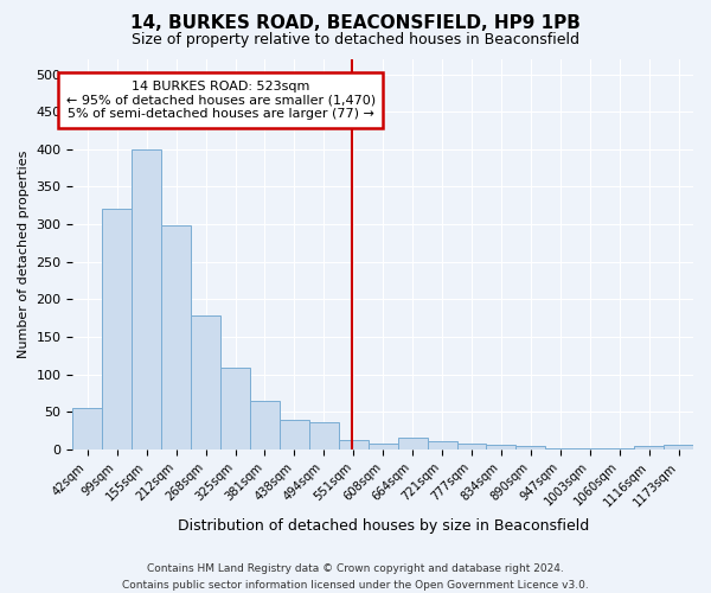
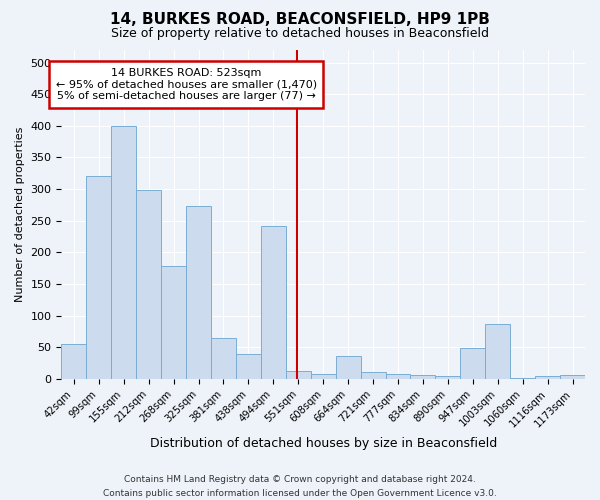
325sqm: 109 -> 274
494sqm: 36 -> 242
664sqm: 16 -> 36
947sqm: 2 -> 48
1003sqm: 2 -> 86
